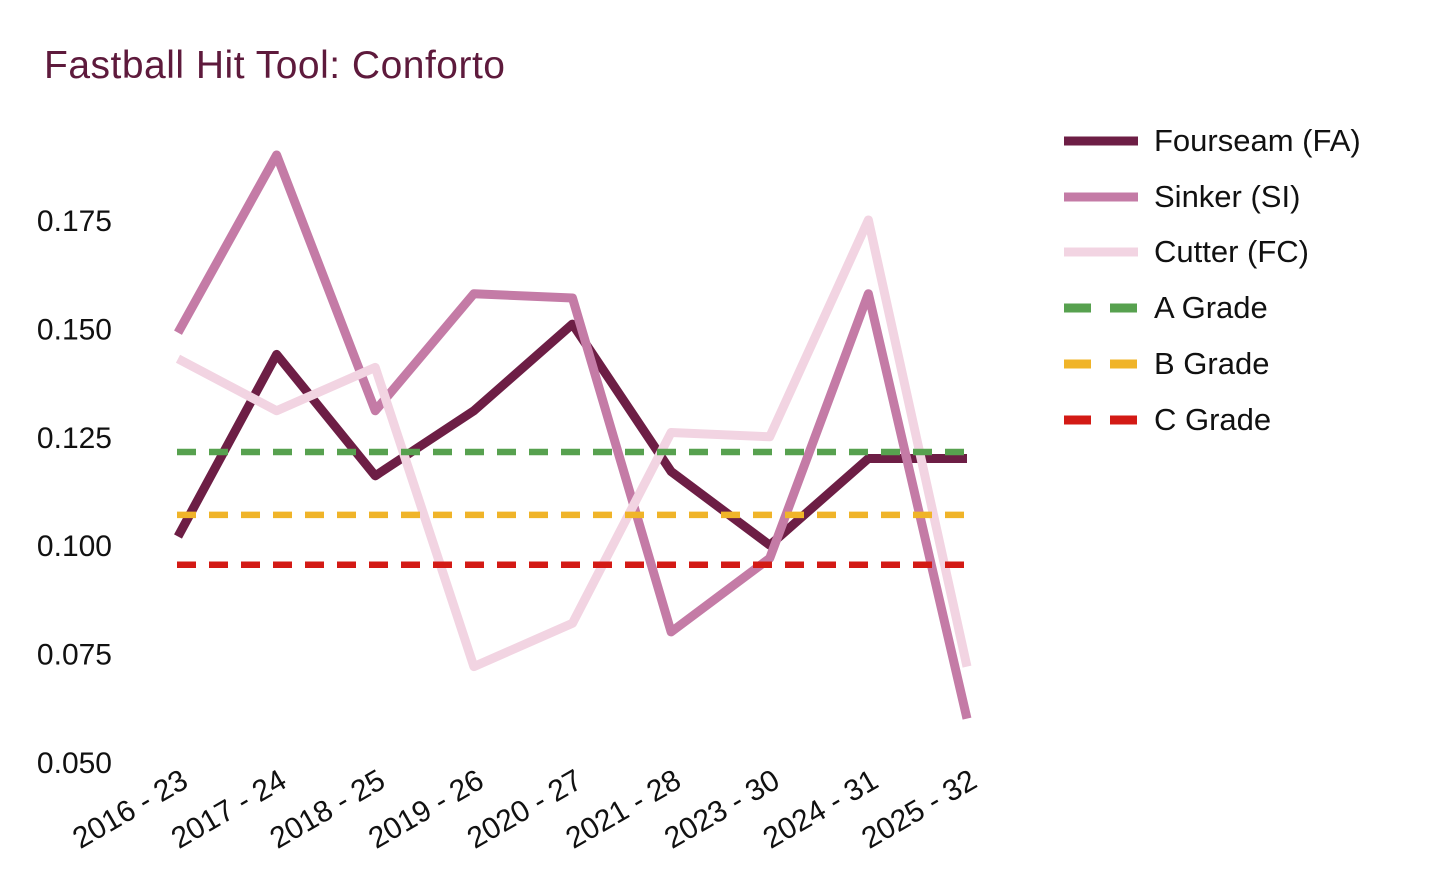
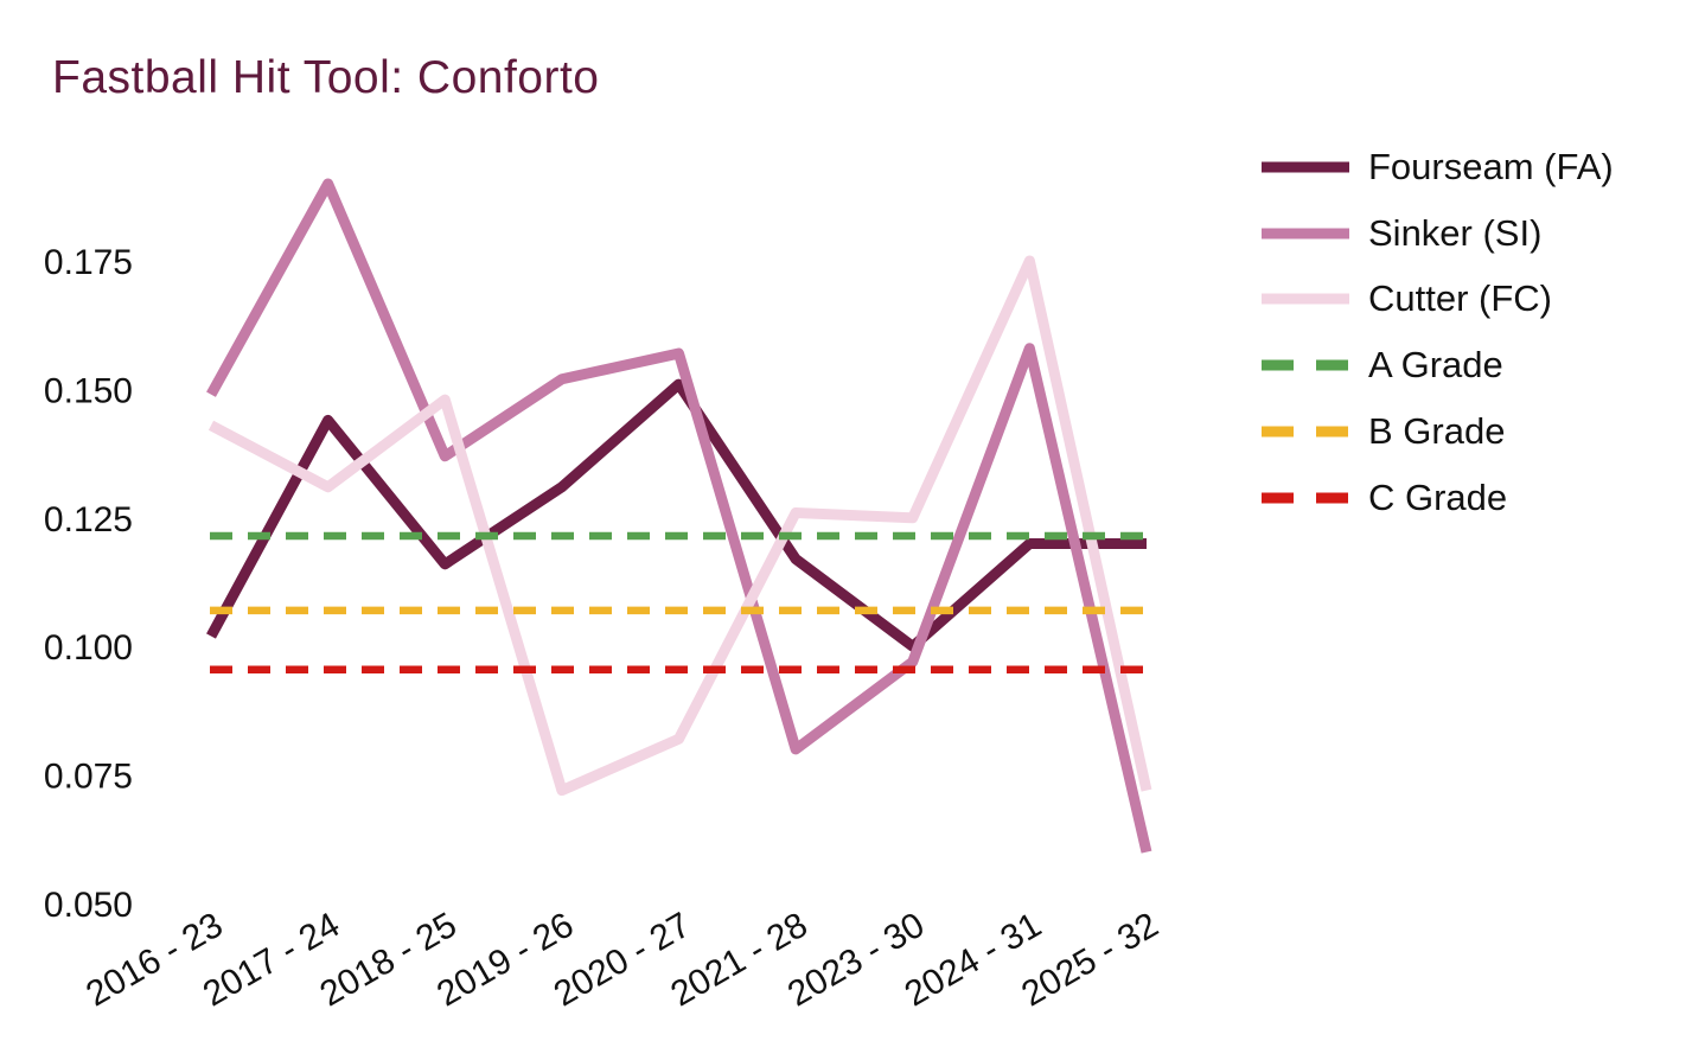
Sinker (SI)/2018 - 25: 0.131 -> 0.137
Cutter (FC)/2018 - 25: 0.141 -> 0.148
Sinker (SI)/2019 - 26: 0.158 -> 0.152
